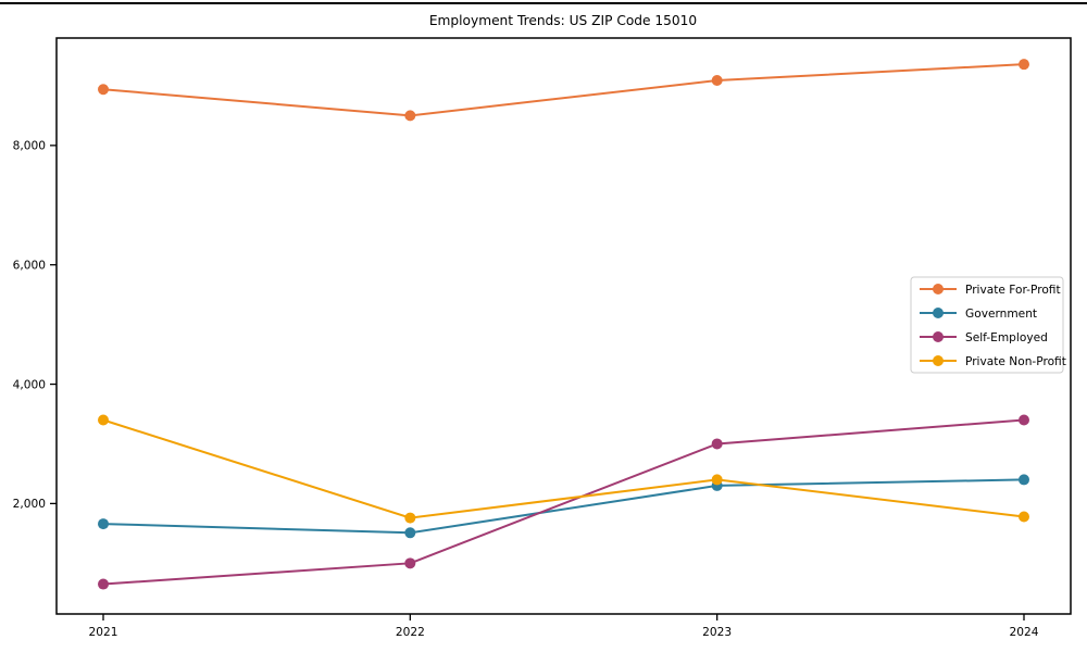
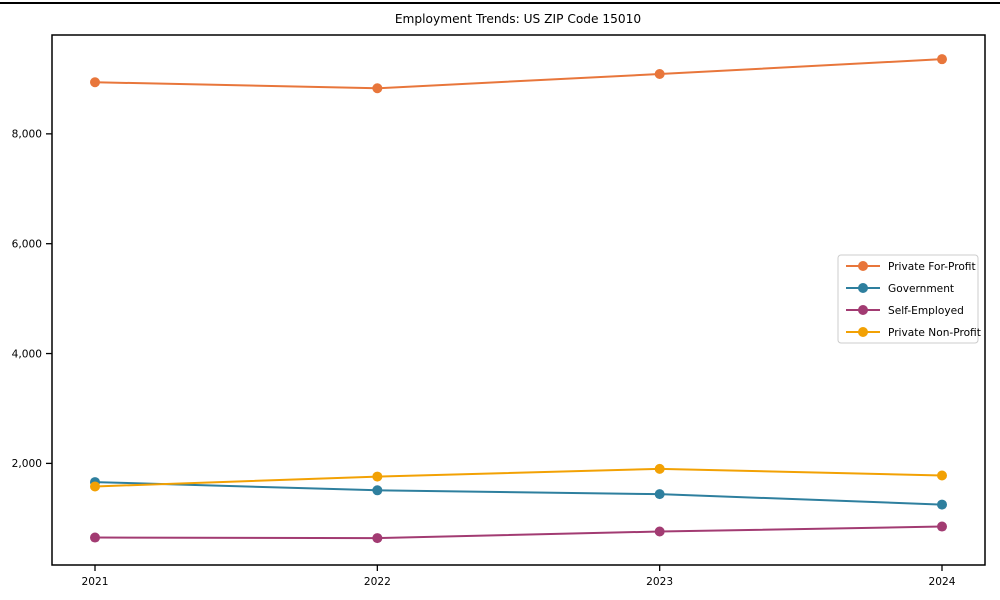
Private Non-Profit/2021: 3400 -> 1600
Private For-Profit/2022: 8500 -> 8800
Self-Employed/2022: 1000 -> 600
Government/2023: 2300 -> 1400
Self-Employed/2023: 3000 -> 800
Private Non-Profit/2023: 2400 -> 1900
Government/2024: 2400 -> 1200
Self-Employed/2024: 3400 -> 800
